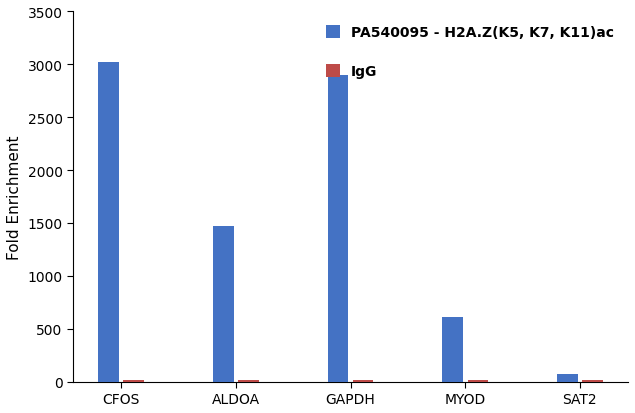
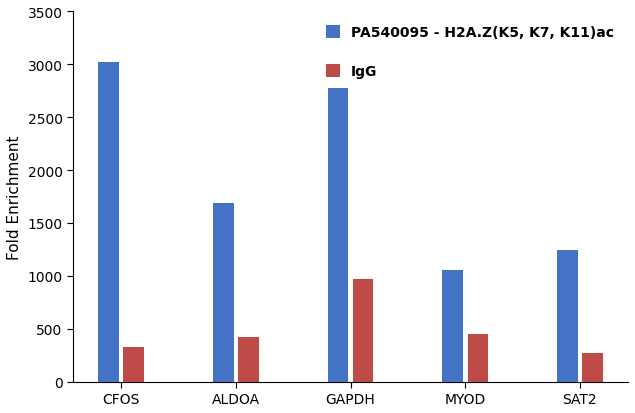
IgG/CFOS: 20 -> 330
PA540095 - H2A.Z(K5, K7, K11)ac/ALDOA: 1470 -> 1690
IgG/ALDOA: 20 -> 420
PA540095 - H2A.Z(K5, K7, K11)ac/GAPDH: 2900 -> 2780
IgG/GAPDH: 10 -> 970
PA540095 - H2A.Z(K5, K7, K11)ac/MYOD: 610 -> 1060
IgG/MYOD: 10 -> 450
PA540095 - H2A.Z(K5, K7, K11)ac/SAT2: 80 -> 1240
IgG/SAT2: 20 -> 270
